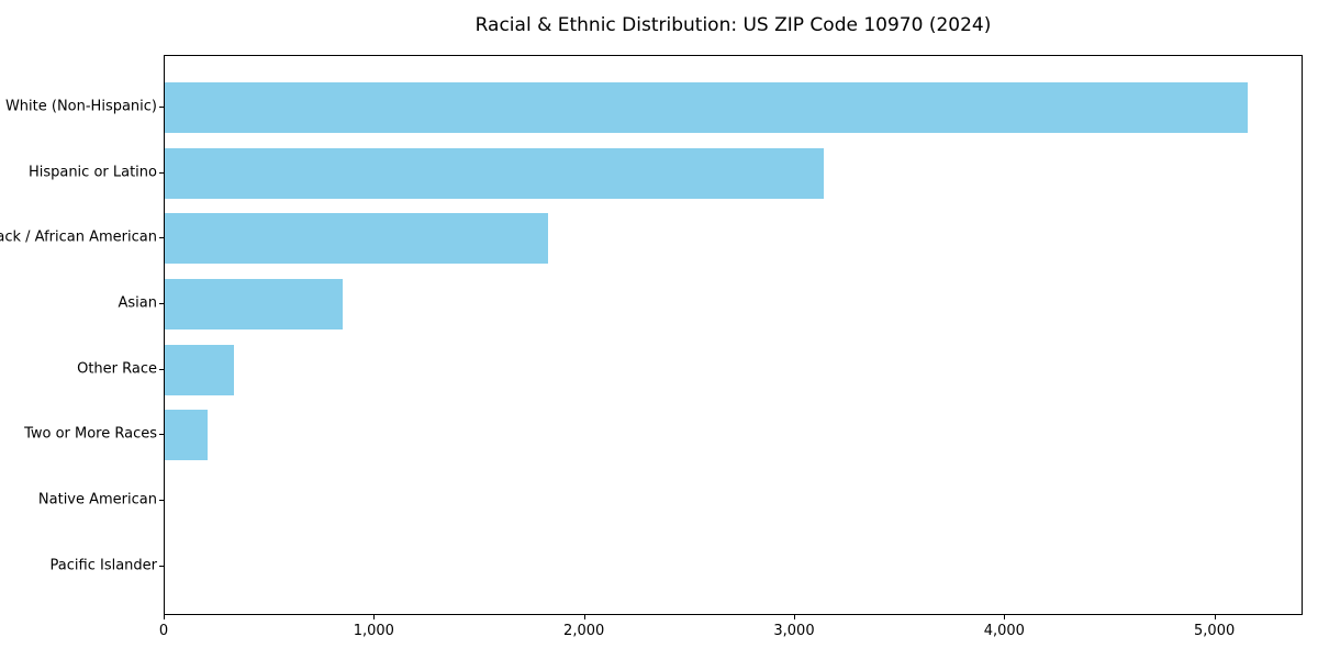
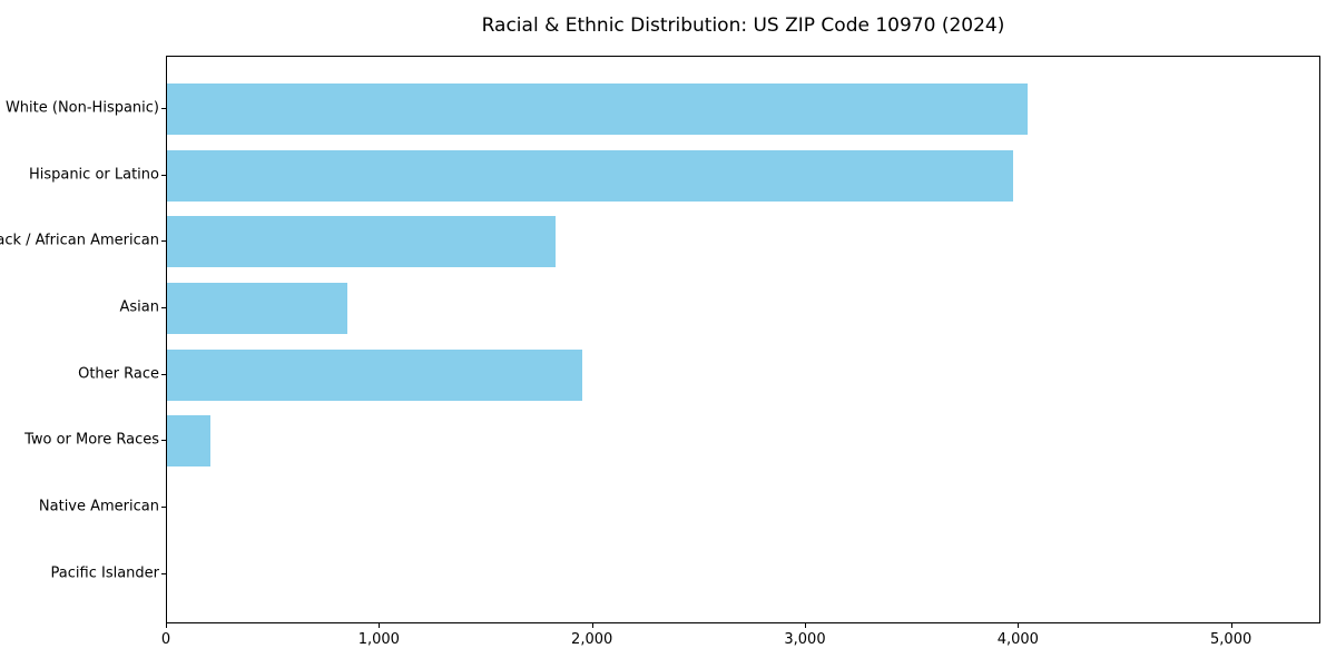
White (Non-Hispanic): 5160 -> 4040
Hispanic or Latino: 3140 -> 3970
Other Race: 330 -> 1950
